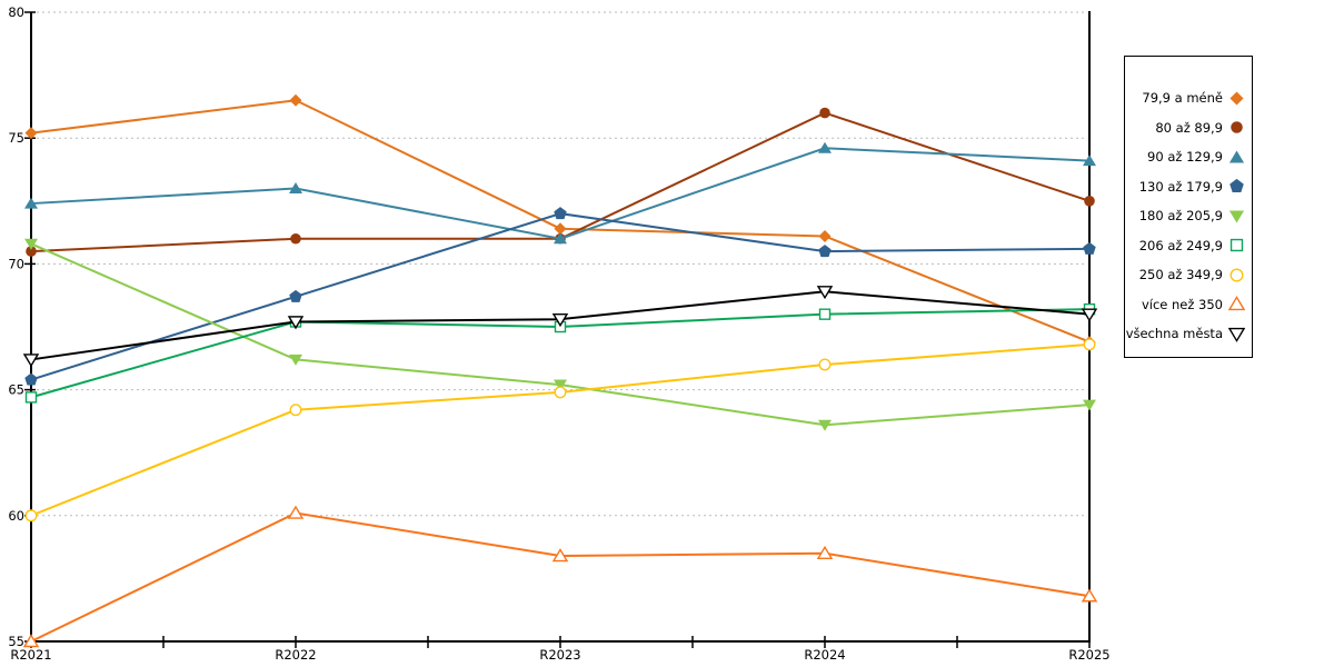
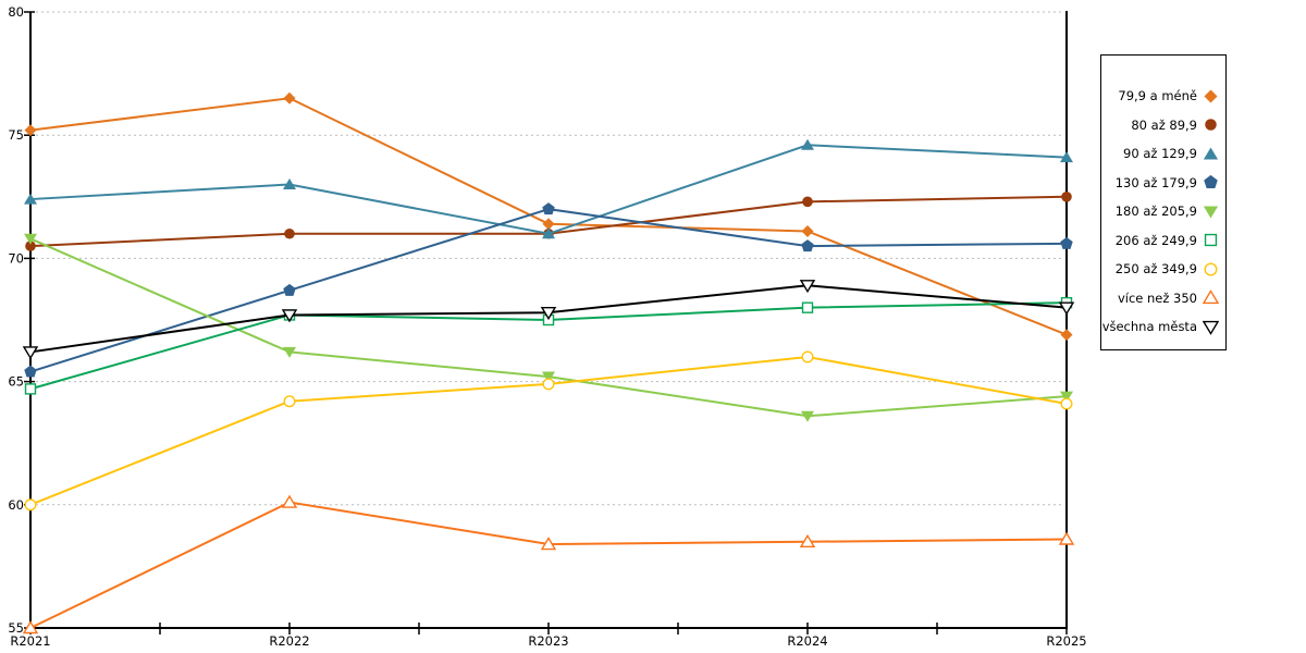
80 až 89,9/R2024: 76.0 -> 72.3
250 až 349,9/R2025: 66.8 -> 64.1
více než 350/R2025: 56.8 -> 58.6
